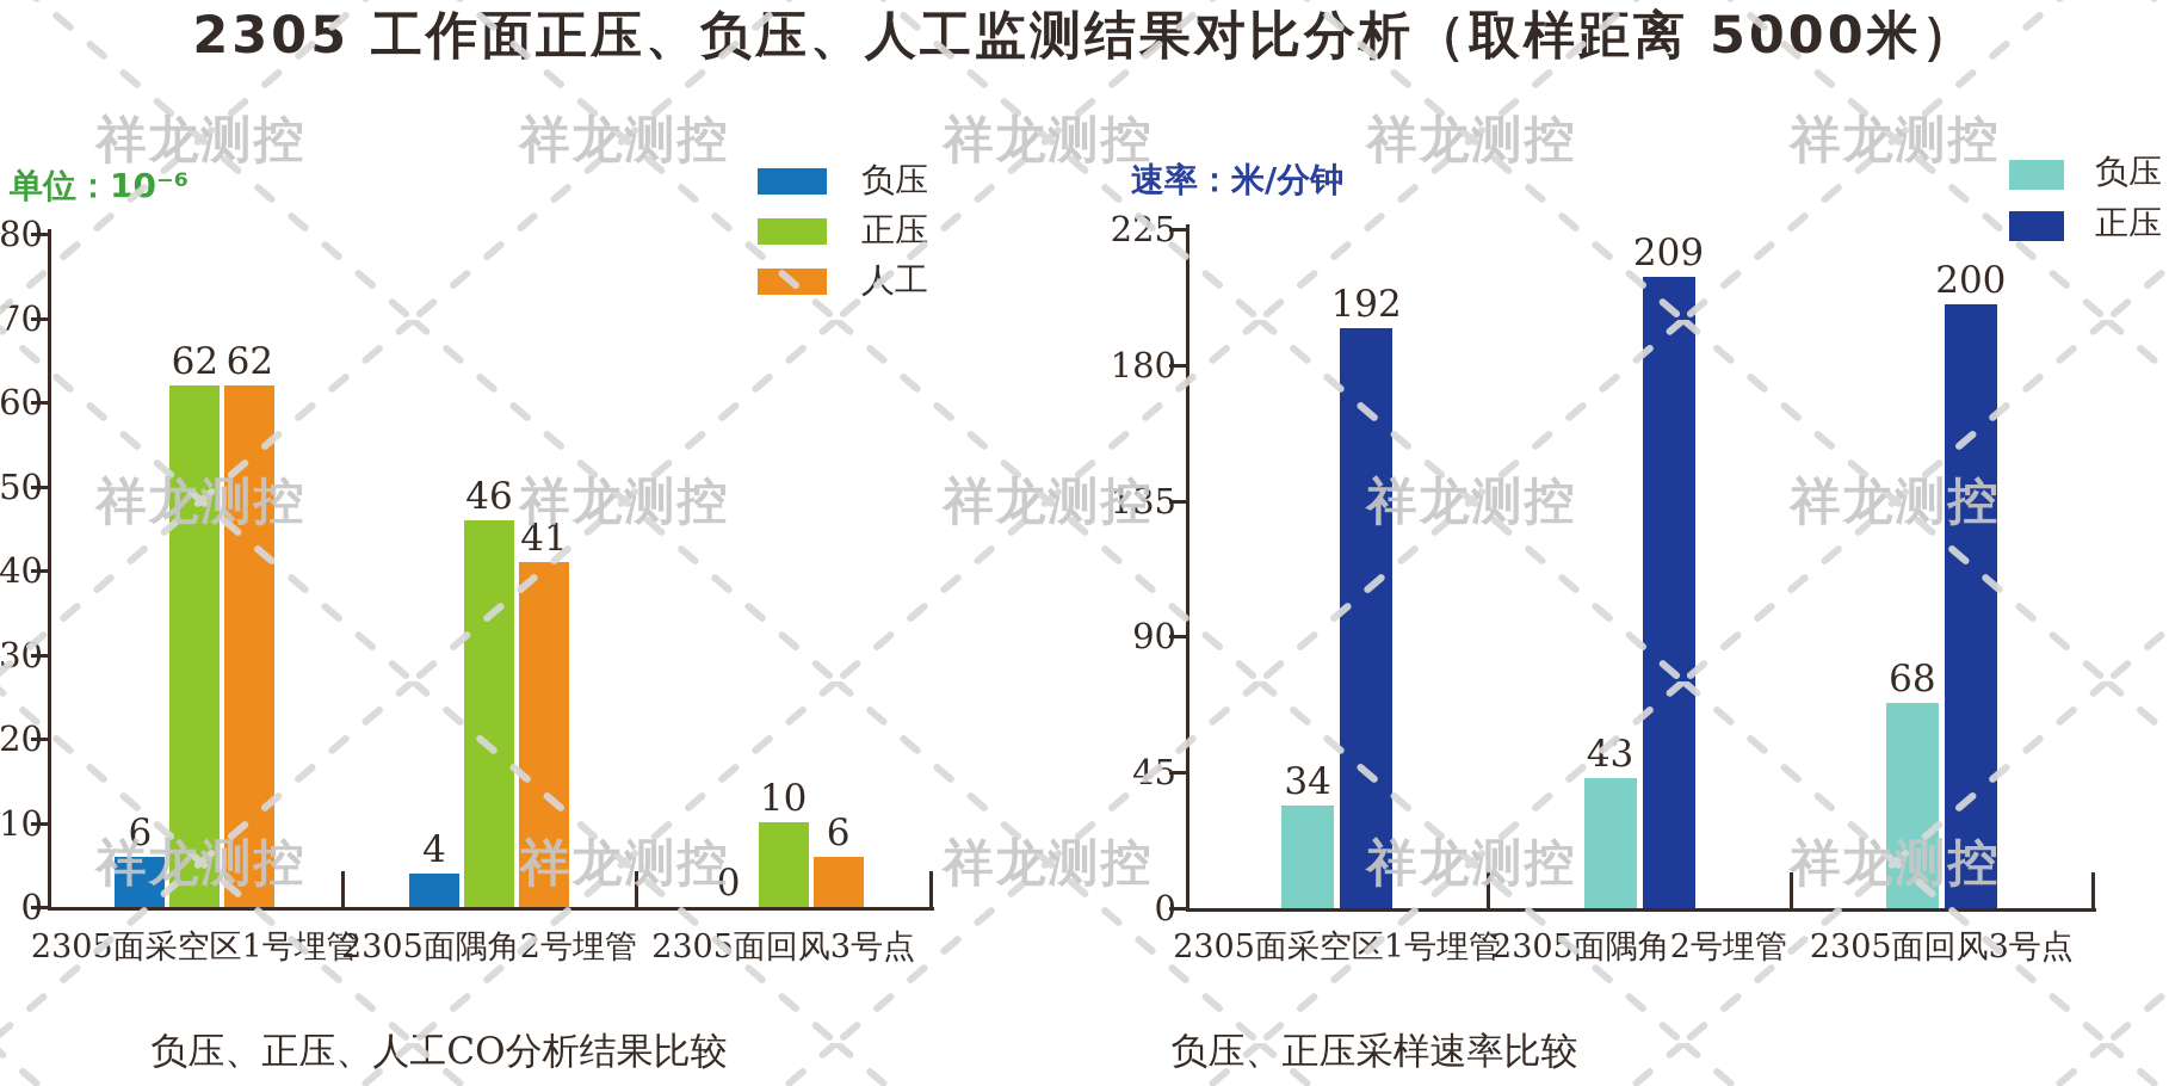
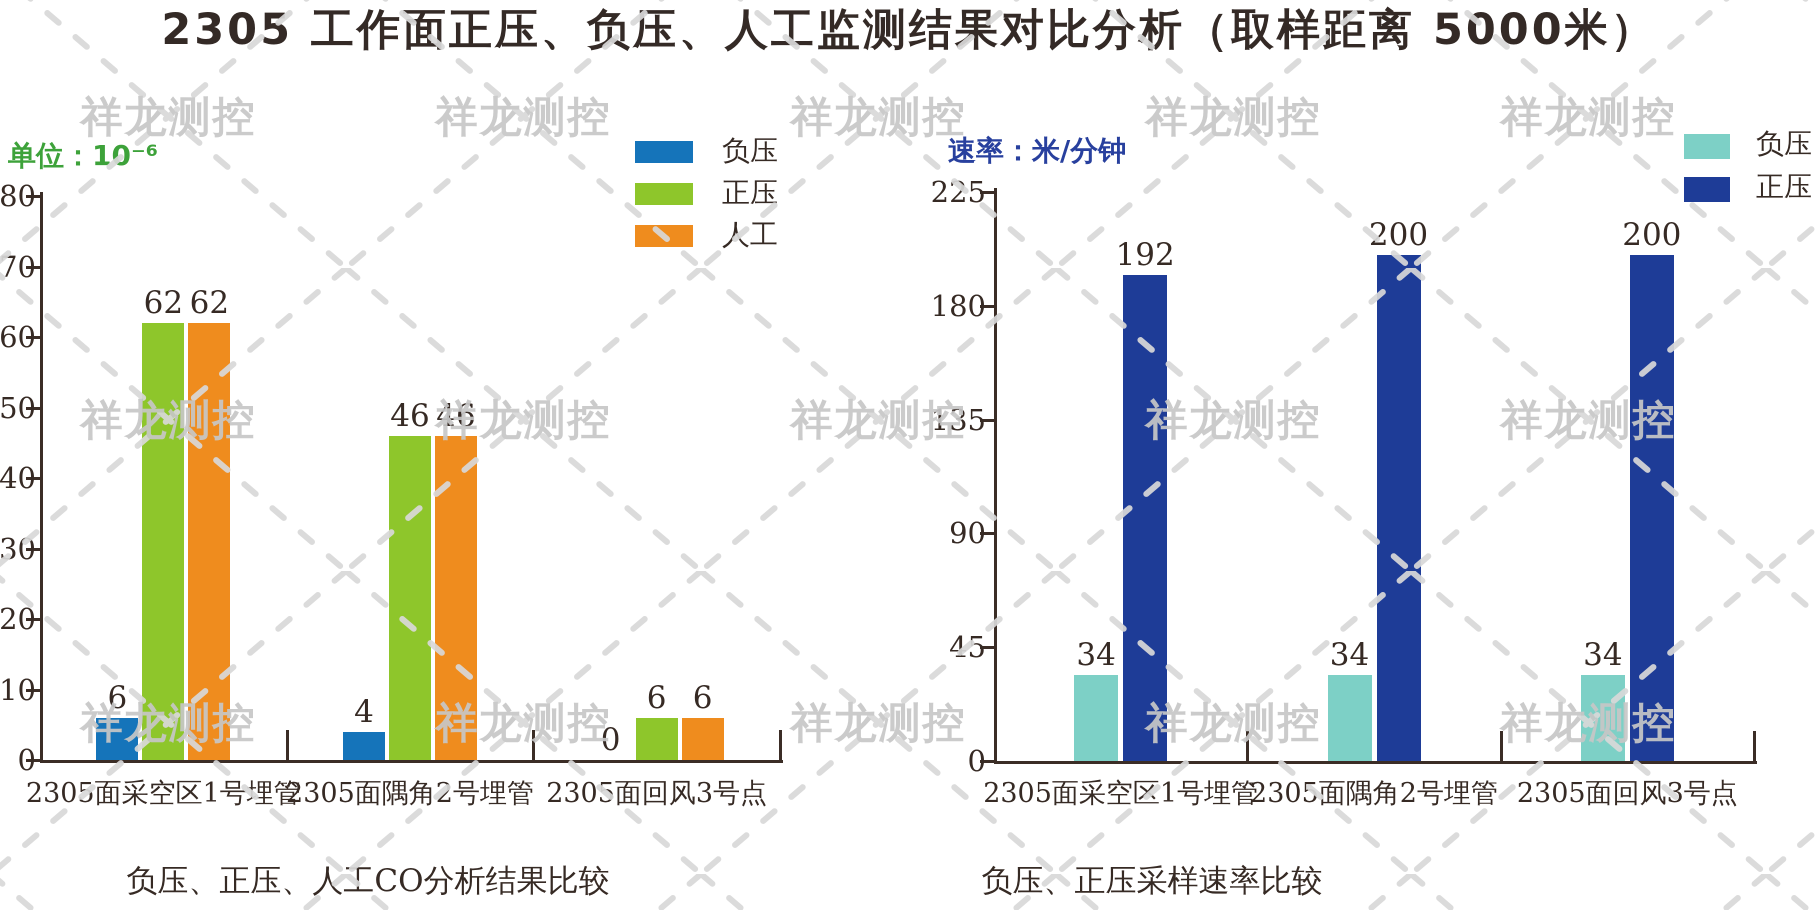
负压、正压、人工CO分析结果比较/人工/2305面隅角2号埋管: 41 -> 46
负压、正压、人工CO分析结果比较/正压/2305面回风3号点: 10 -> 6
负压、正压采样速率比较/负压/2305面隅角2号埋管: 43 -> 34
负压、正压采样速率比较/正压/2305面隅角2号埋管: 209 -> 200
负压、正压采样速率比较/负压/2305面回风3号点: 68 -> 34
